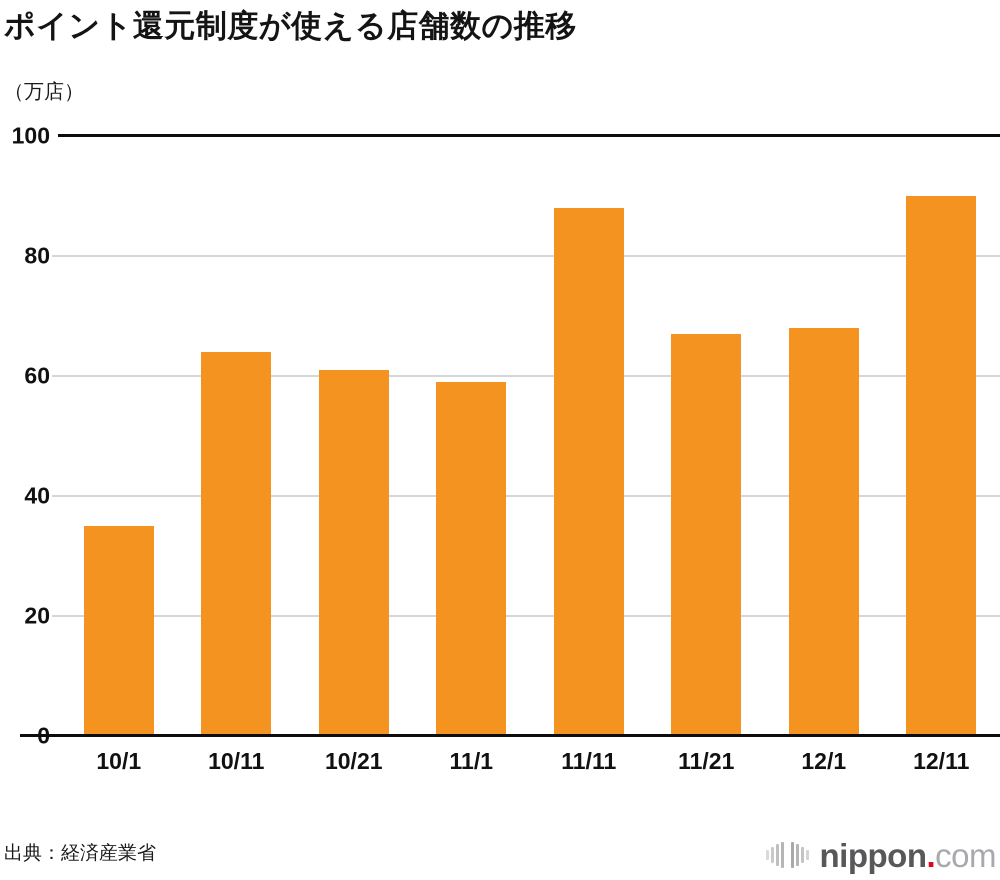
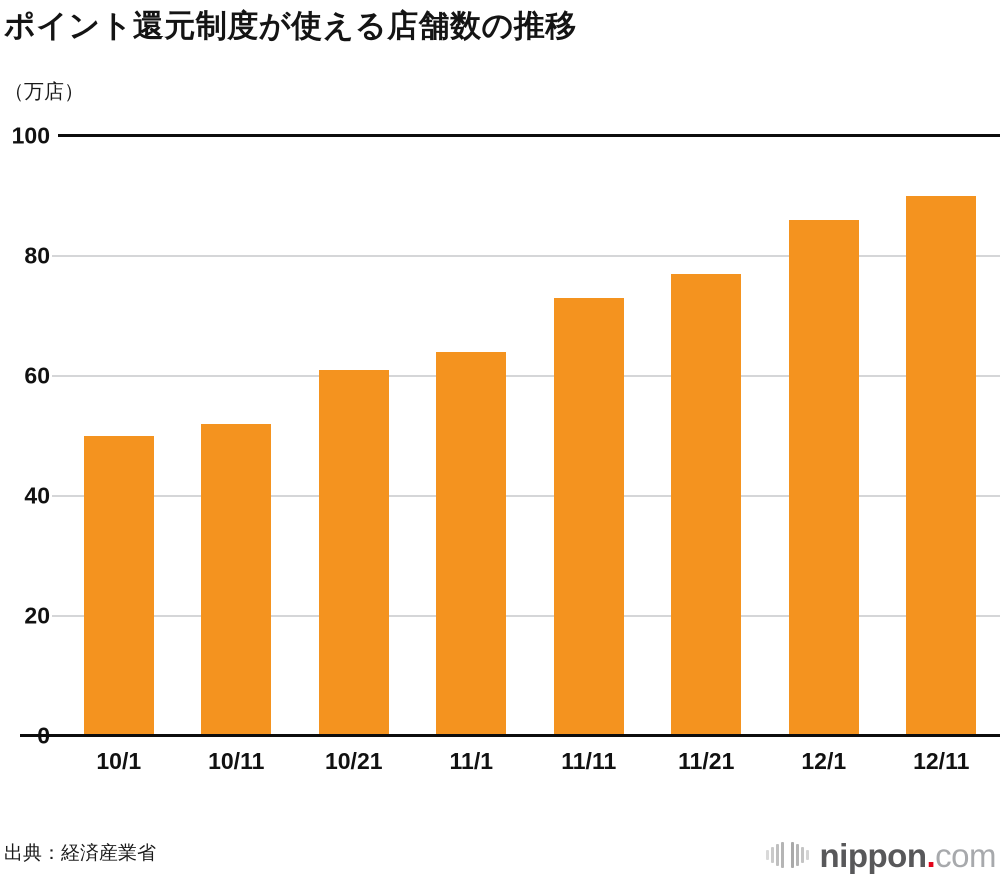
10/1: 35 -> 50
10/11: 64 -> 52
11/1: 59 -> 64
11/11: 88 -> 73
11/21: 67 -> 77
12/1: 68 -> 86
